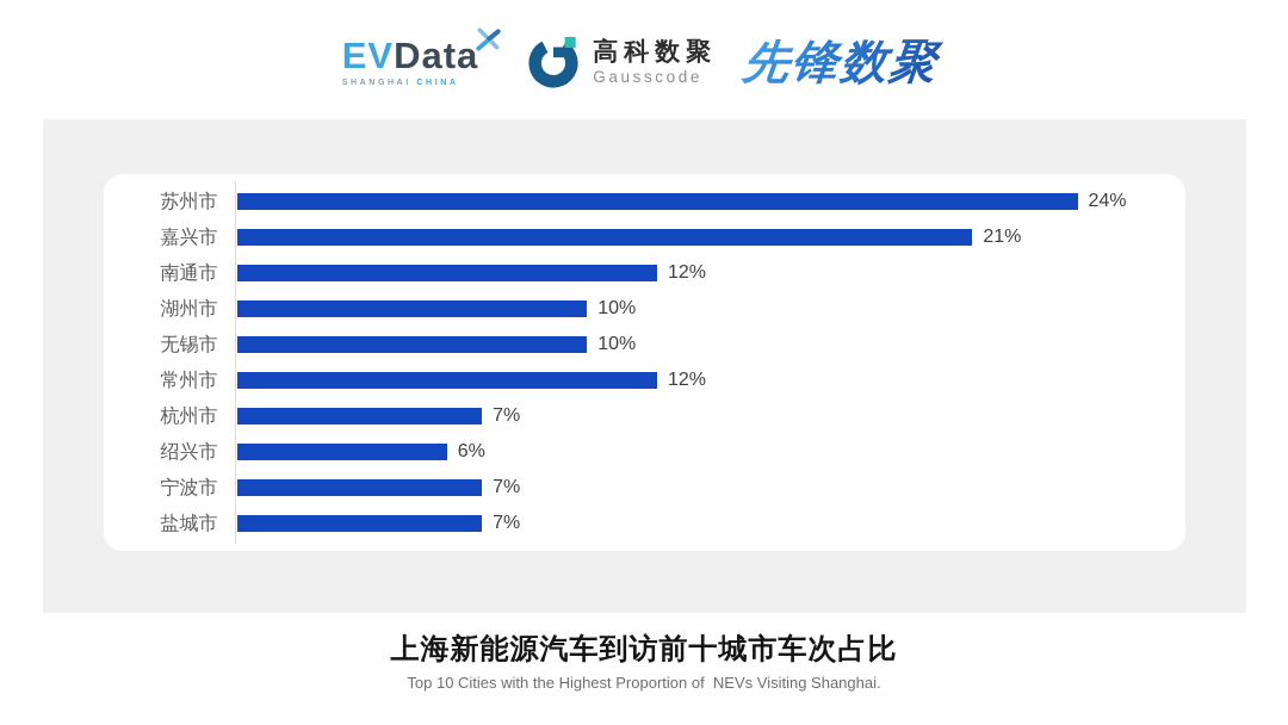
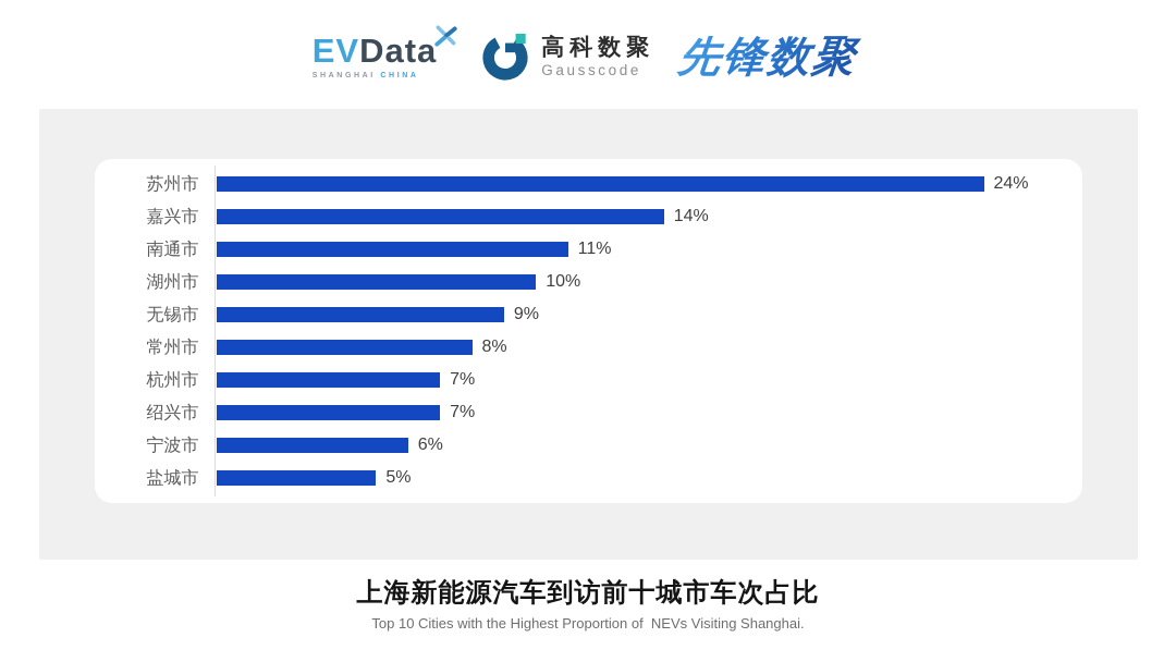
嘉兴市: 21% -> 14%
南通市: 12% -> 11%
无锡市: 10% -> 9%
常州市: 12% -> 8%
绍兴市: 6% -> 7%
宁波市: 7% -> 6%
盐城市: 7% -> 5%
